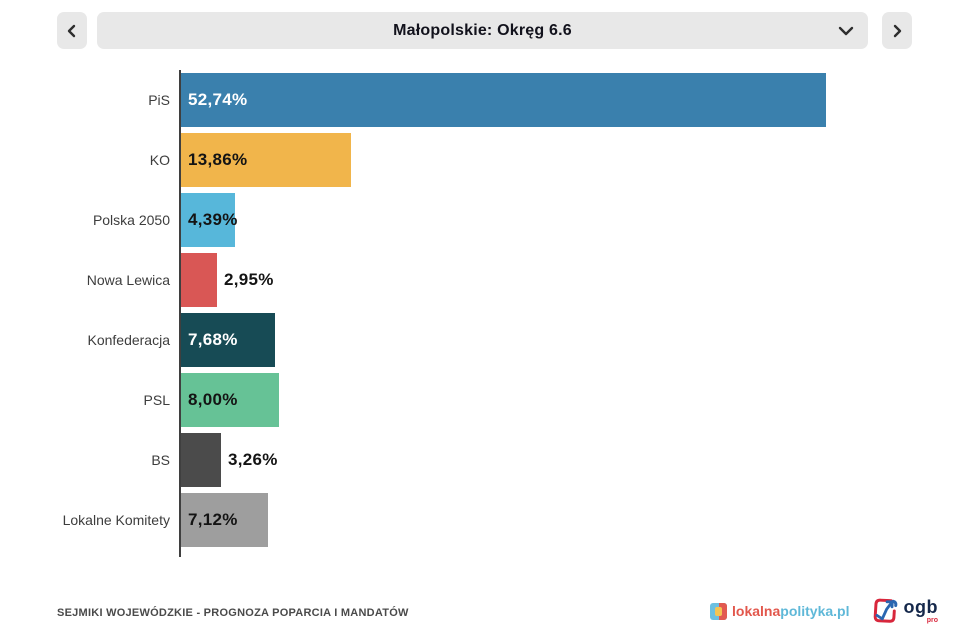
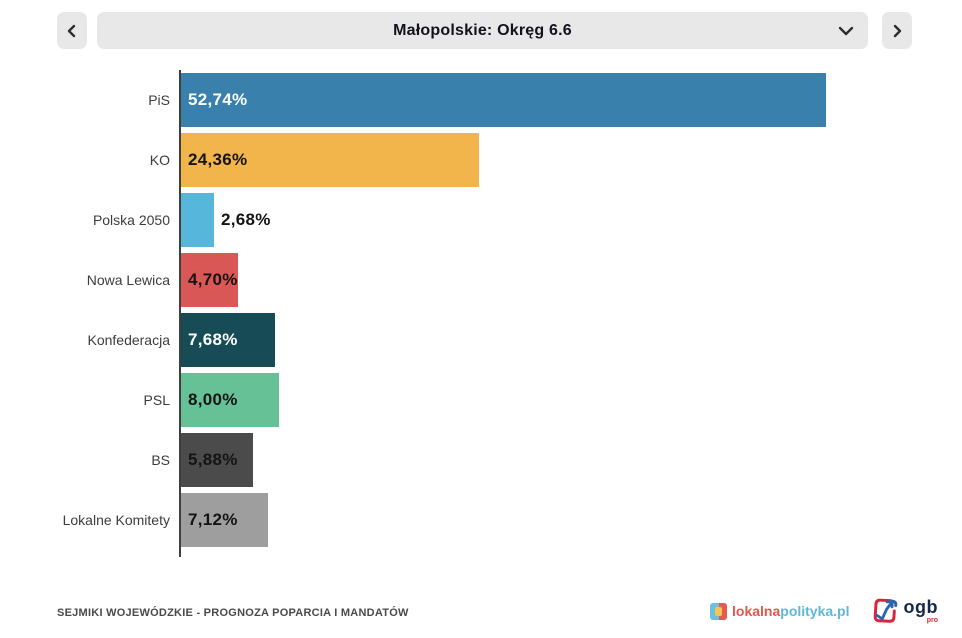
KO: 13,86% -> 24,36%
Polska 2050: 4,39% -> 2,68%
Nowa Lewica: 2,95% -> 4,70%
BS: 3,26% -> 5,88%
